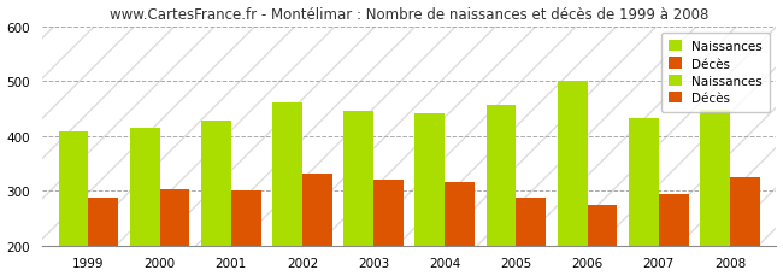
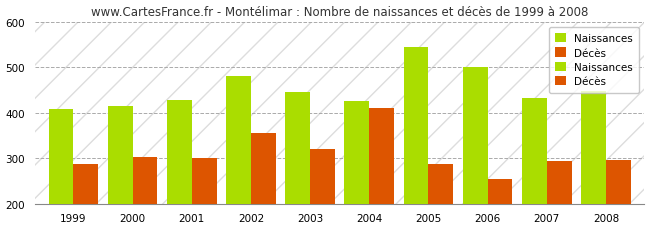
Naissances/2002: 460 -> 480
Décès/2002: 332 -> 355
Naissances/2004: 440 -> 425
Décès/2004: 316 -> 410
Naissances/2005: 457 -> 545
Décès/2006: 274 -> 255
Décès/2008: 325 -> 295
